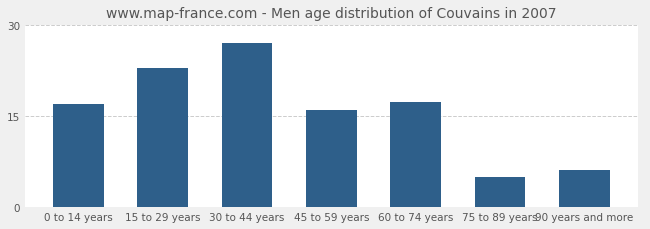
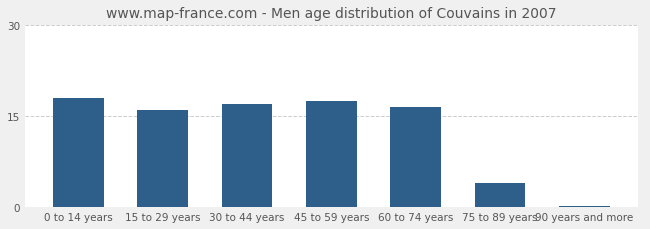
0 to 14 years: 17.0 -> 18.0
15 to 29 years: 23.0 -> 16.0
30 to 44 years: 27.0 -> 17.0
45 to 59 years: 16.0 -> 17.5
60 to 74 years: 17.4 -> 16.5
75 to 89 years: 5.0 -> 4.0
90 years and more: 6.2 -> 0.2
